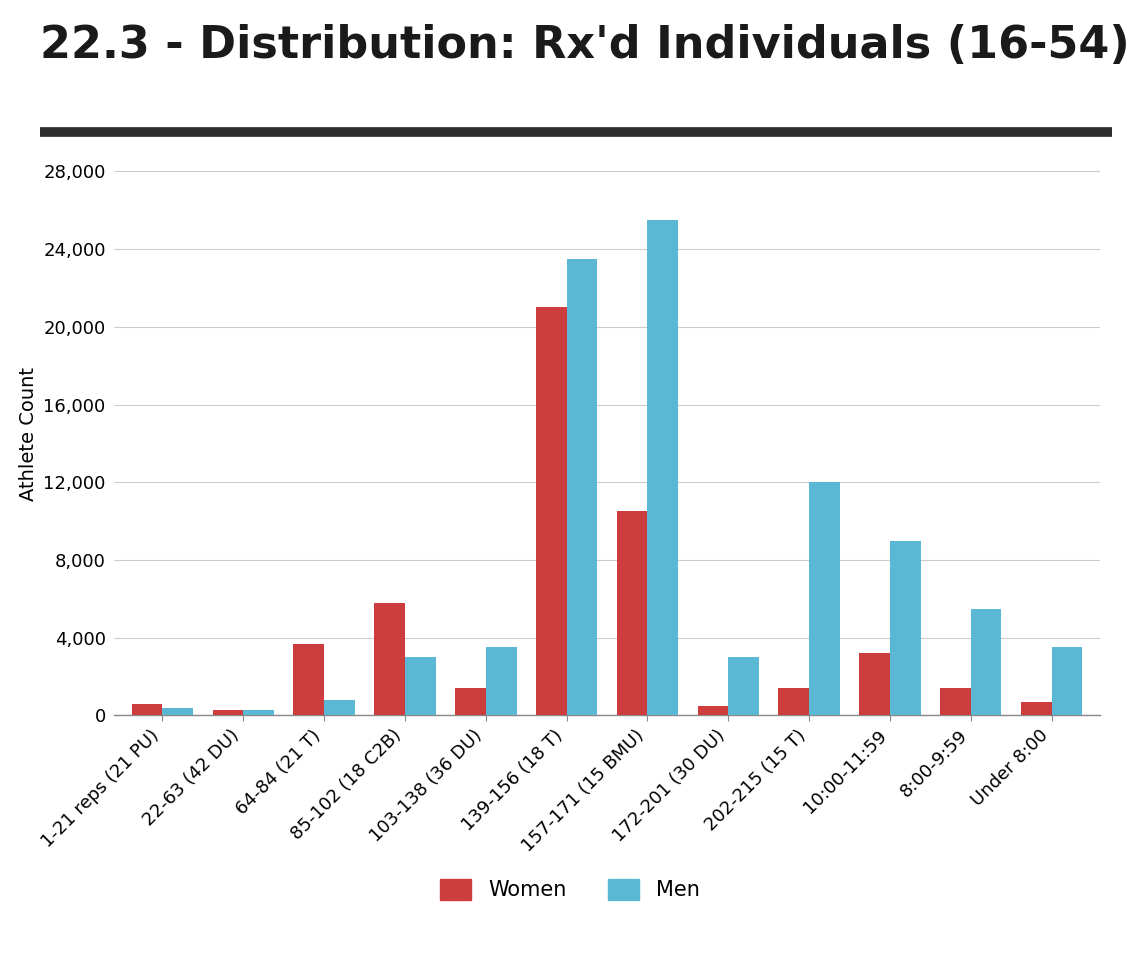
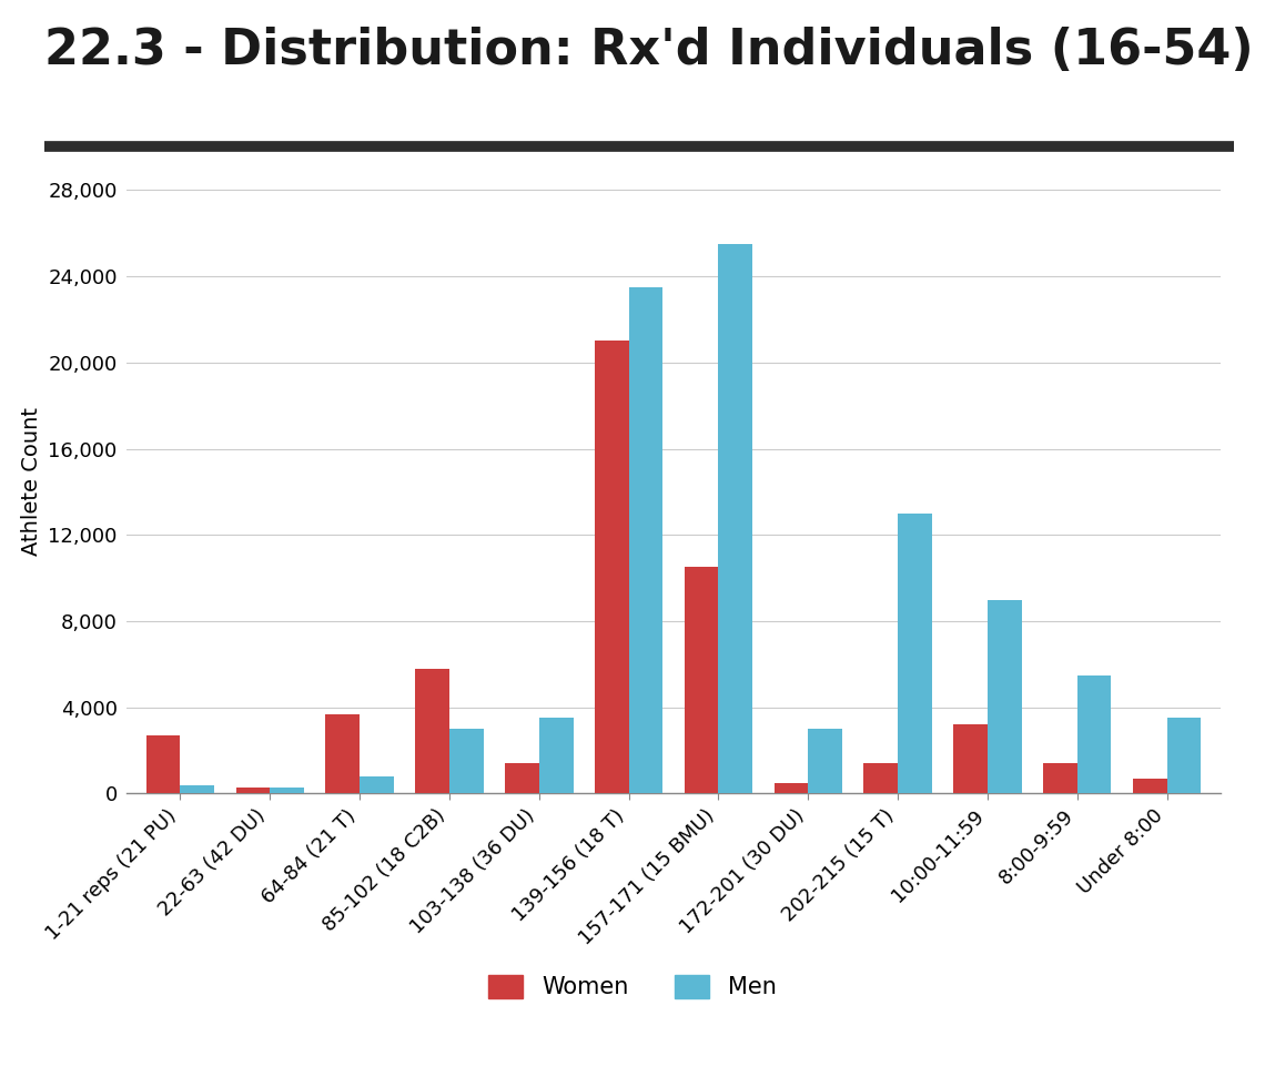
Women/1-21 reps (21 PU): 600 -> 2,700
Men/202-215 (15 T): 12,000 -> 13,000
